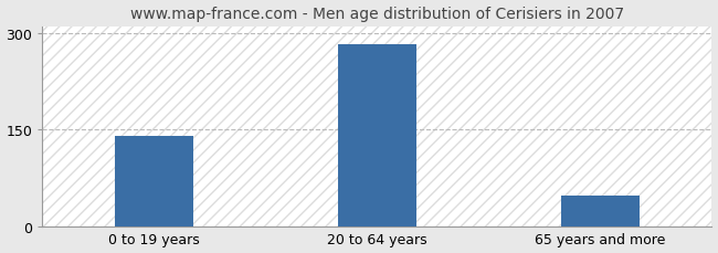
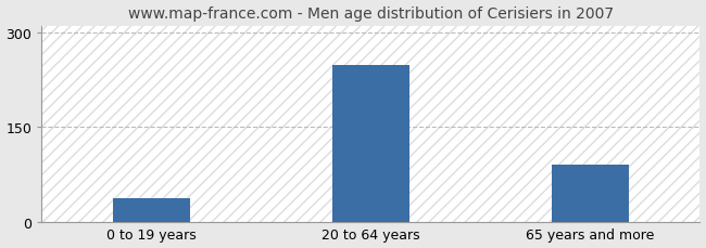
0 to 19 years: 140 -> 38
20 to 64 years: 283 -> 248
65 years and more: 47 -> 90
